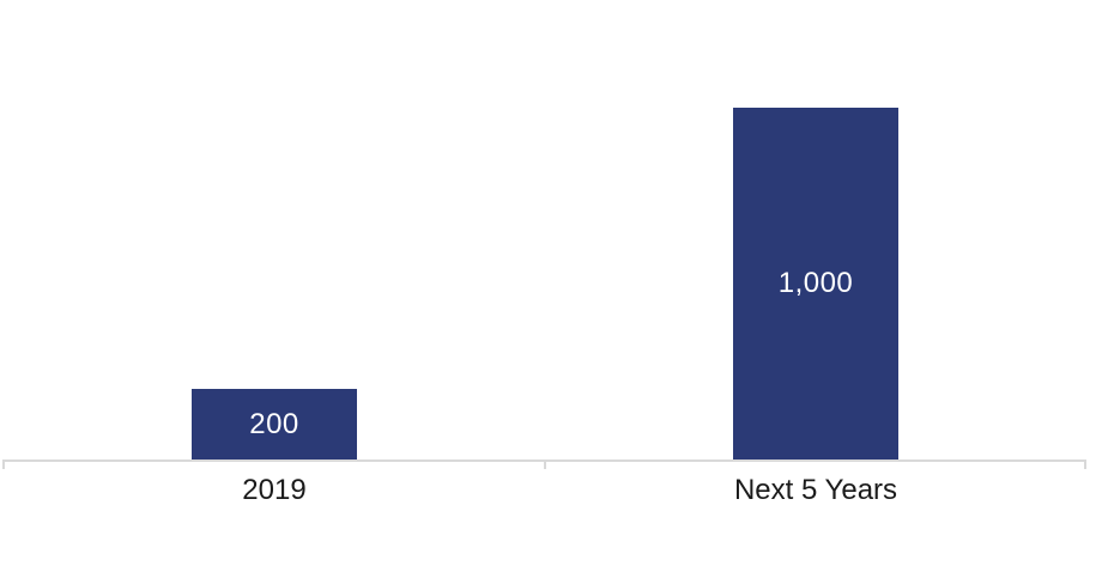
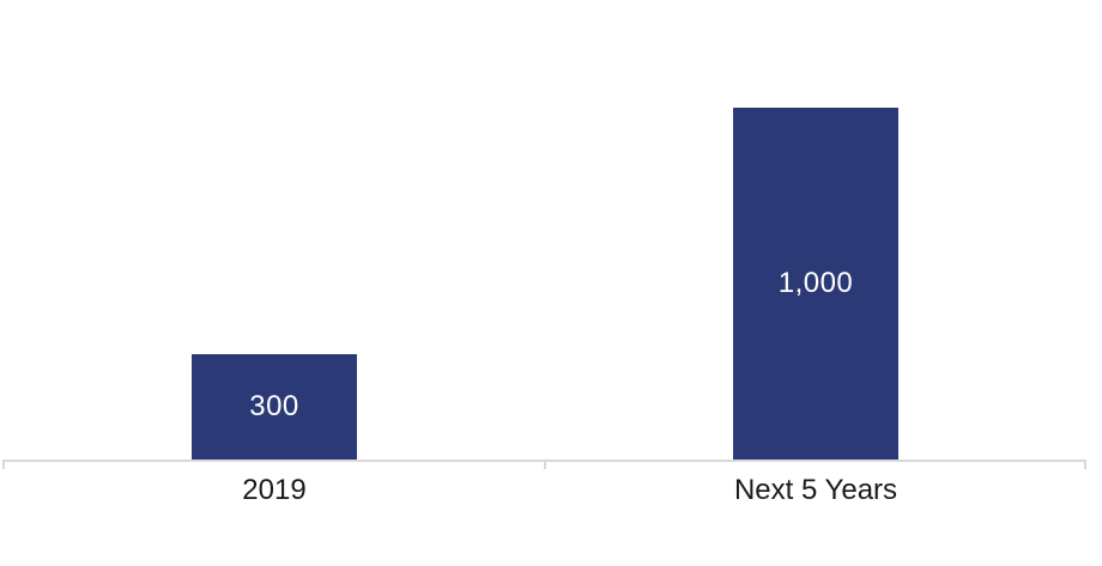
2019: 200 -> 300
